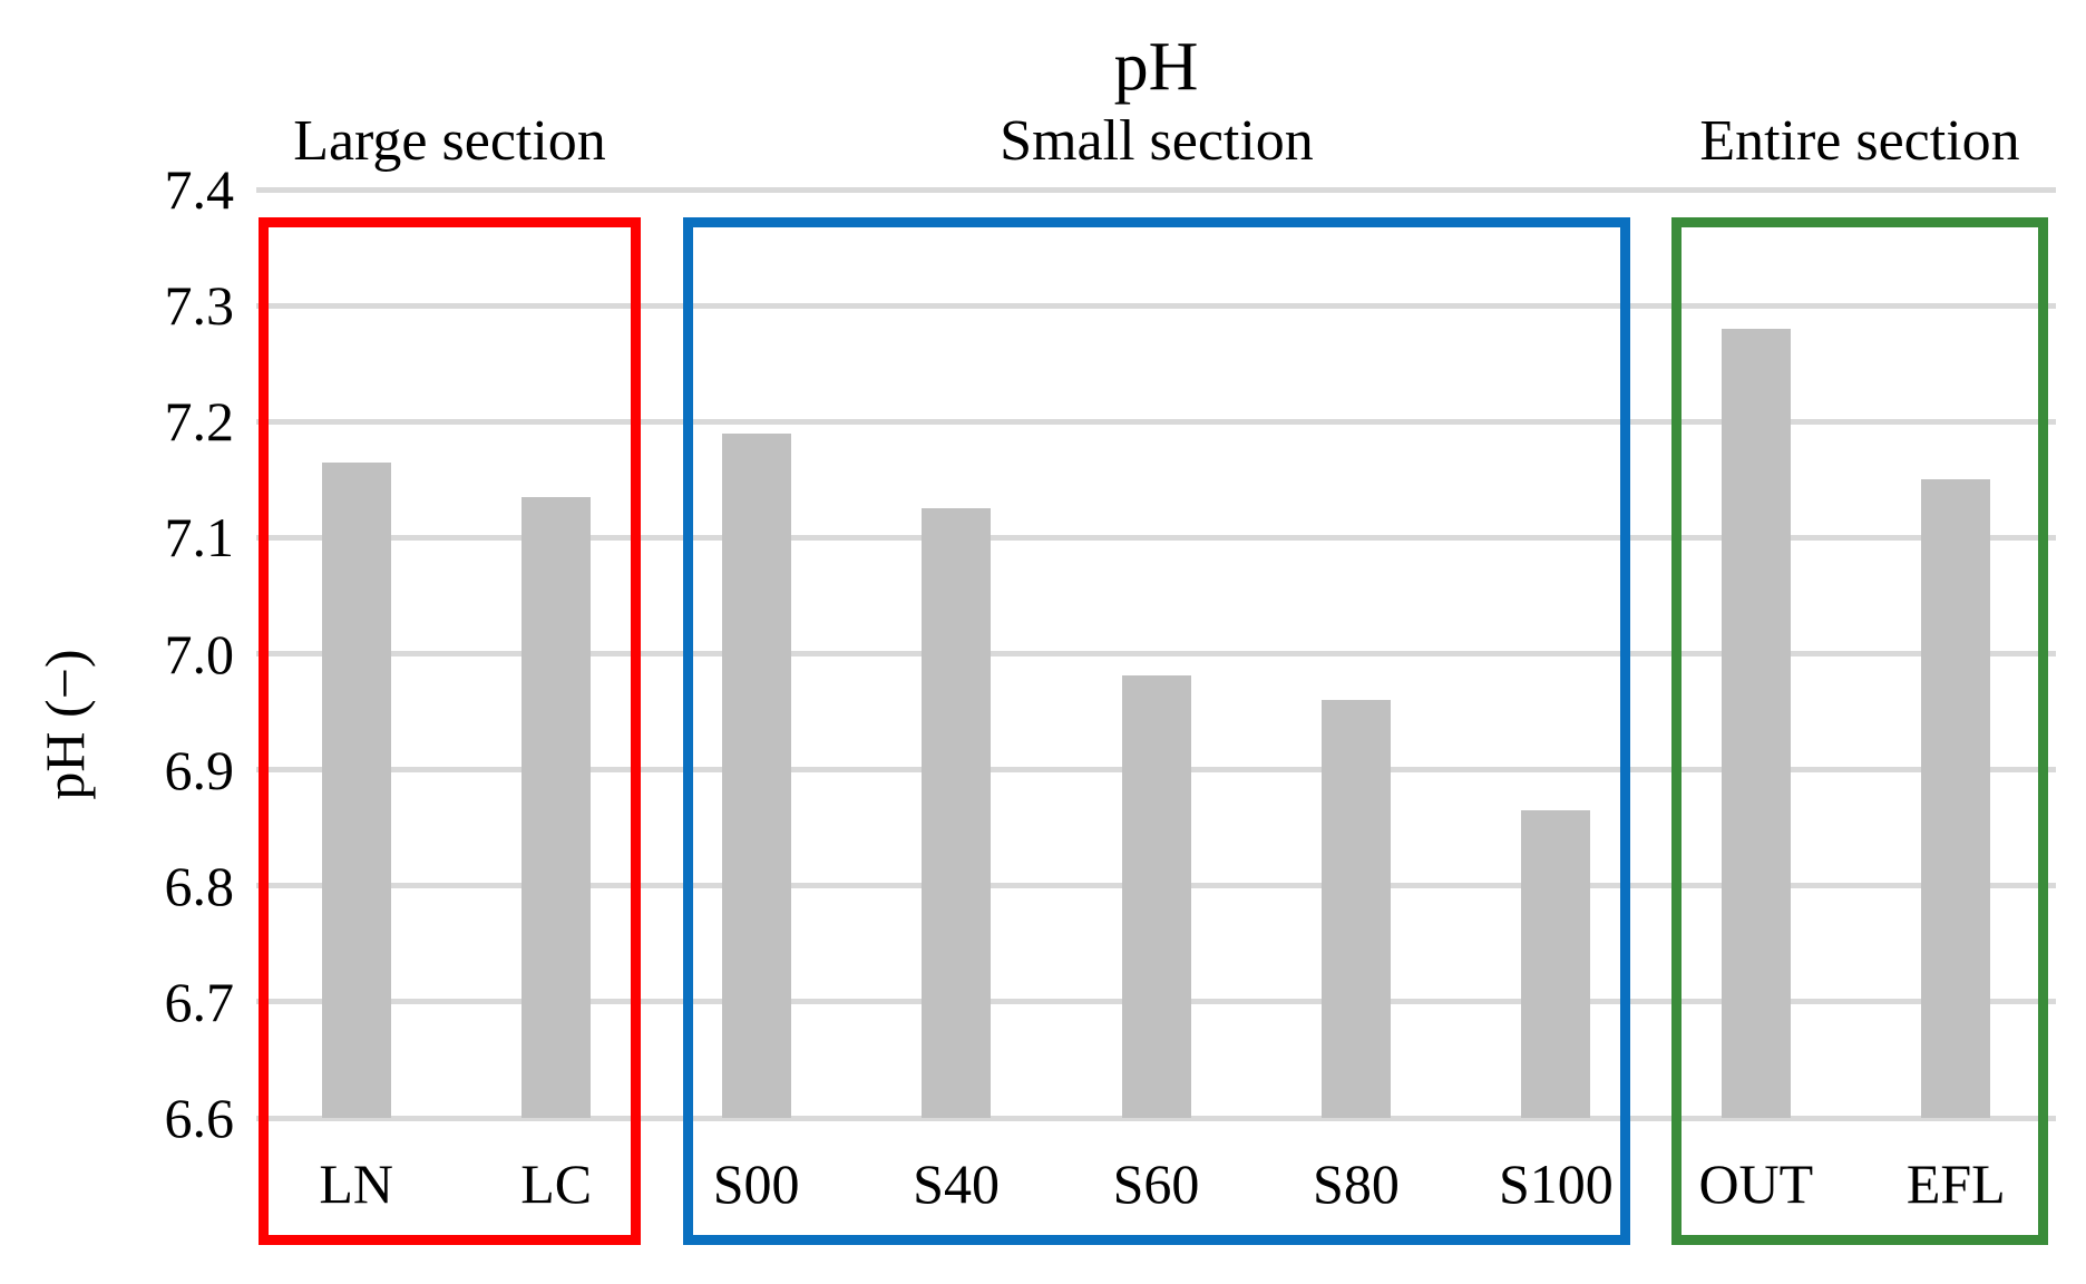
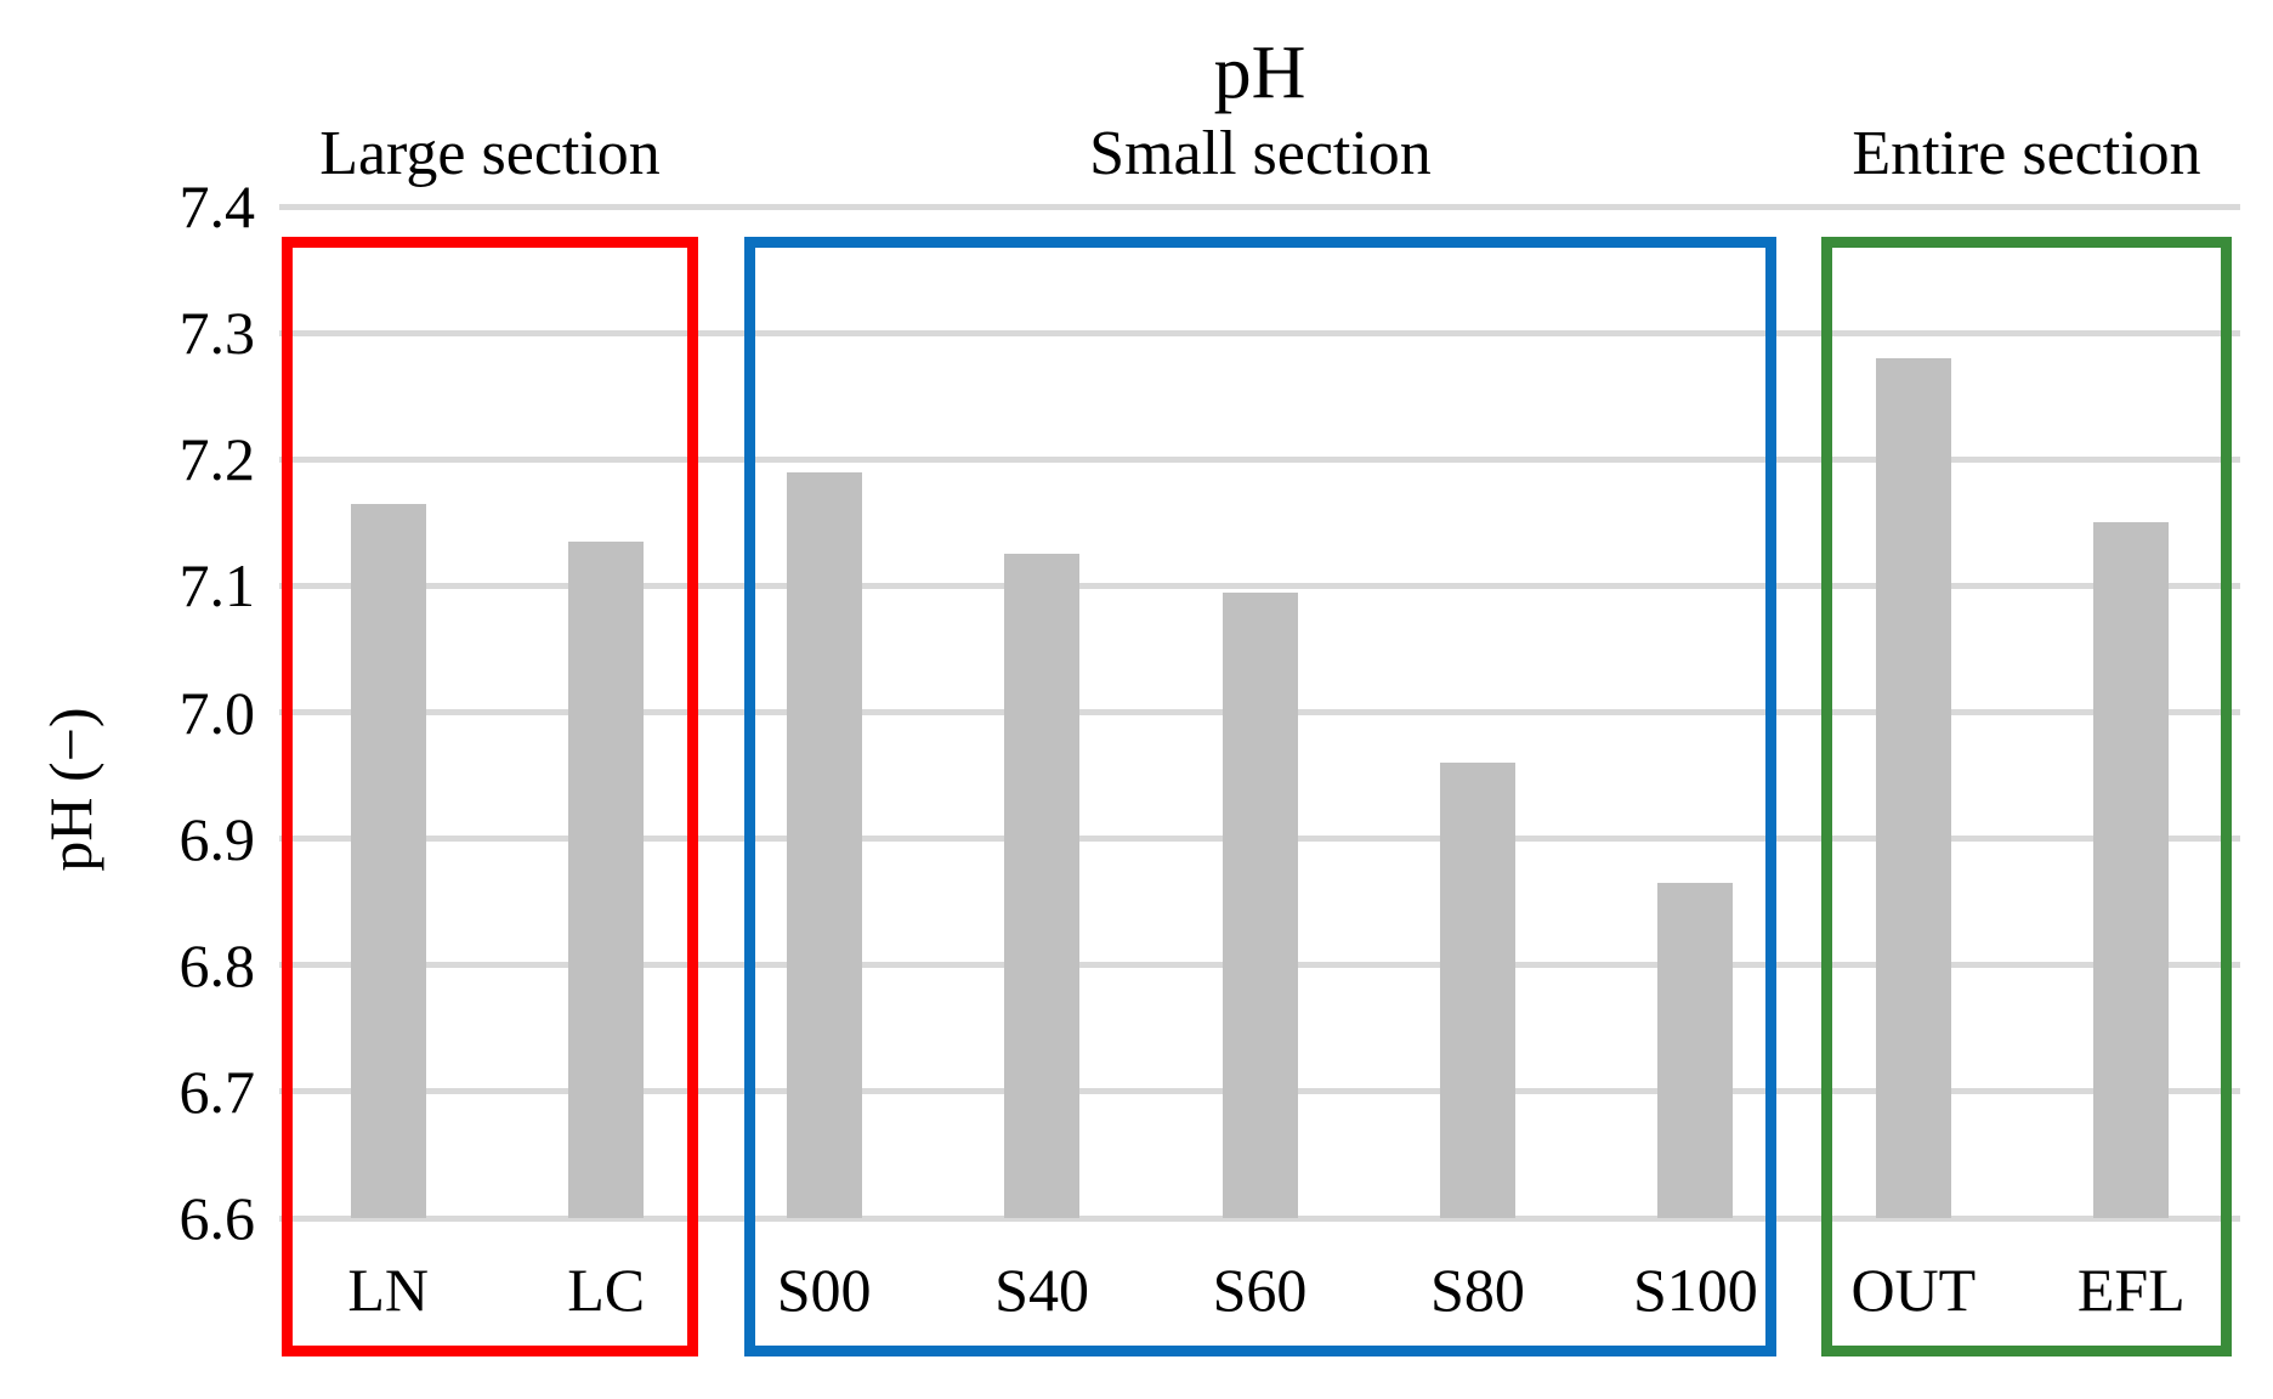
S60: 6.981 -> 7.095
